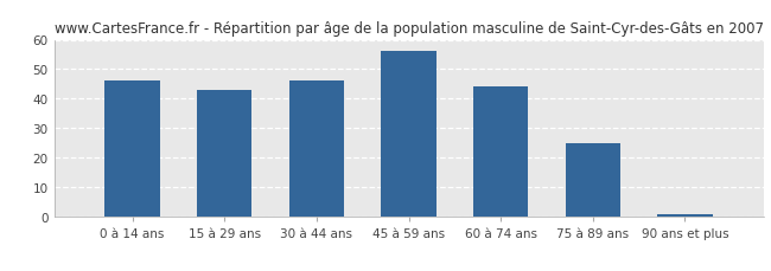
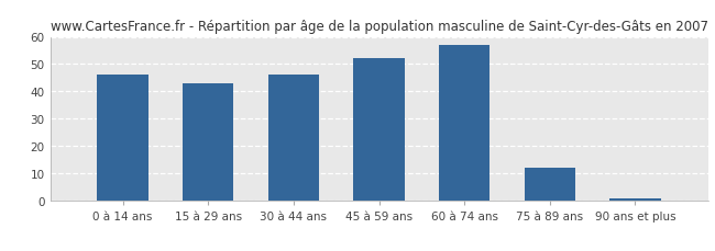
45 à 59 ans: 56 -> 52
60 à 74 ans: 44 -> 57
75 à 89 ans: 25 -> 12
